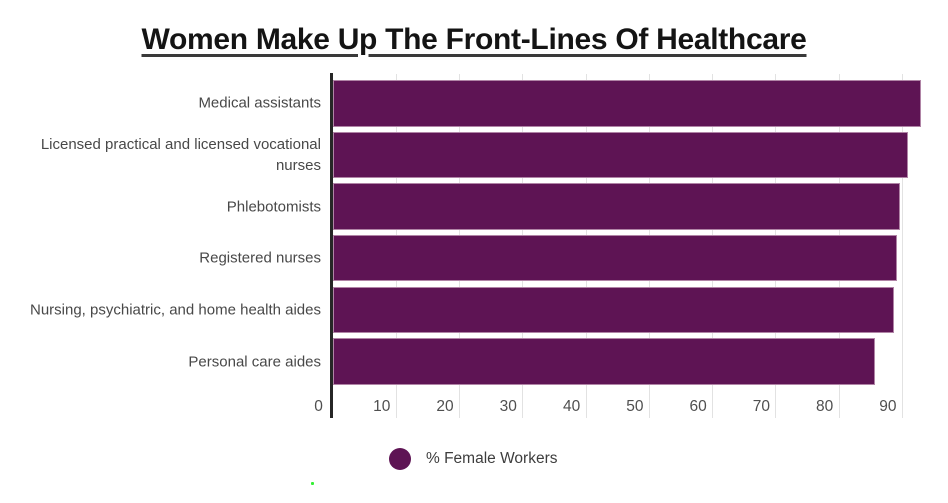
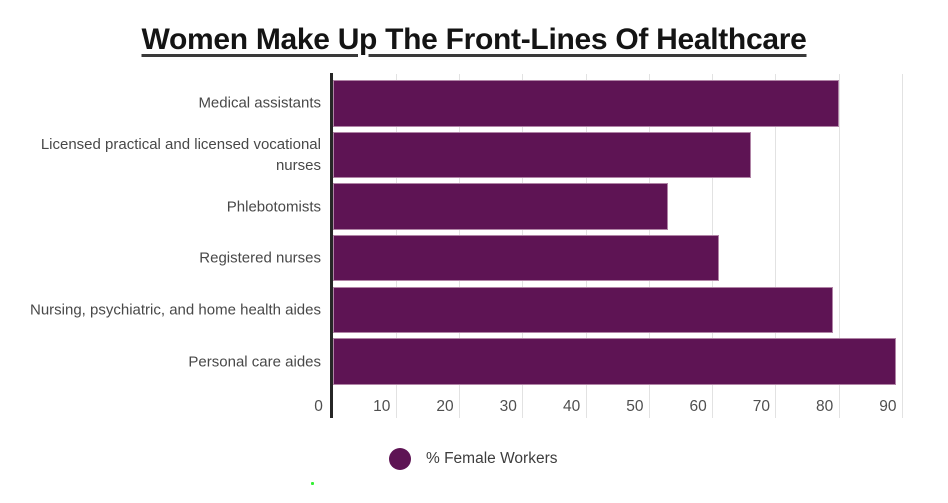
Medical assistants: 93 -> 80
Licensed practical and licensed vocational nurses: 91 -> 66
Phlebotomists: 90 -> 53
Registered nurses: 89 -> 61
Nursing, psychiatric, and home health aides: 89 -> 79
Personal care aides: 86 -> 89
